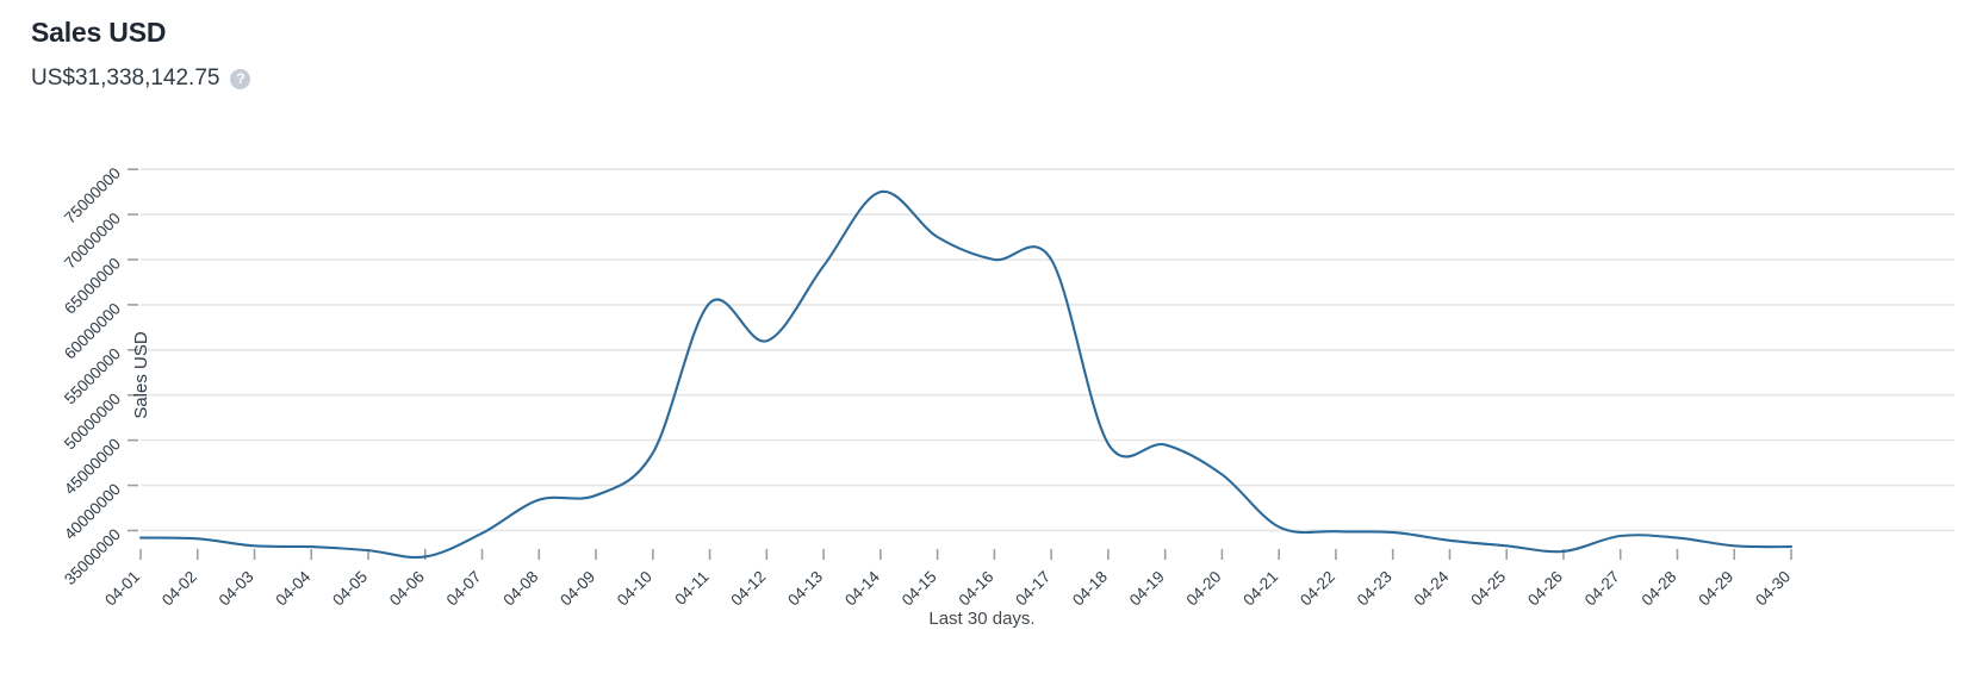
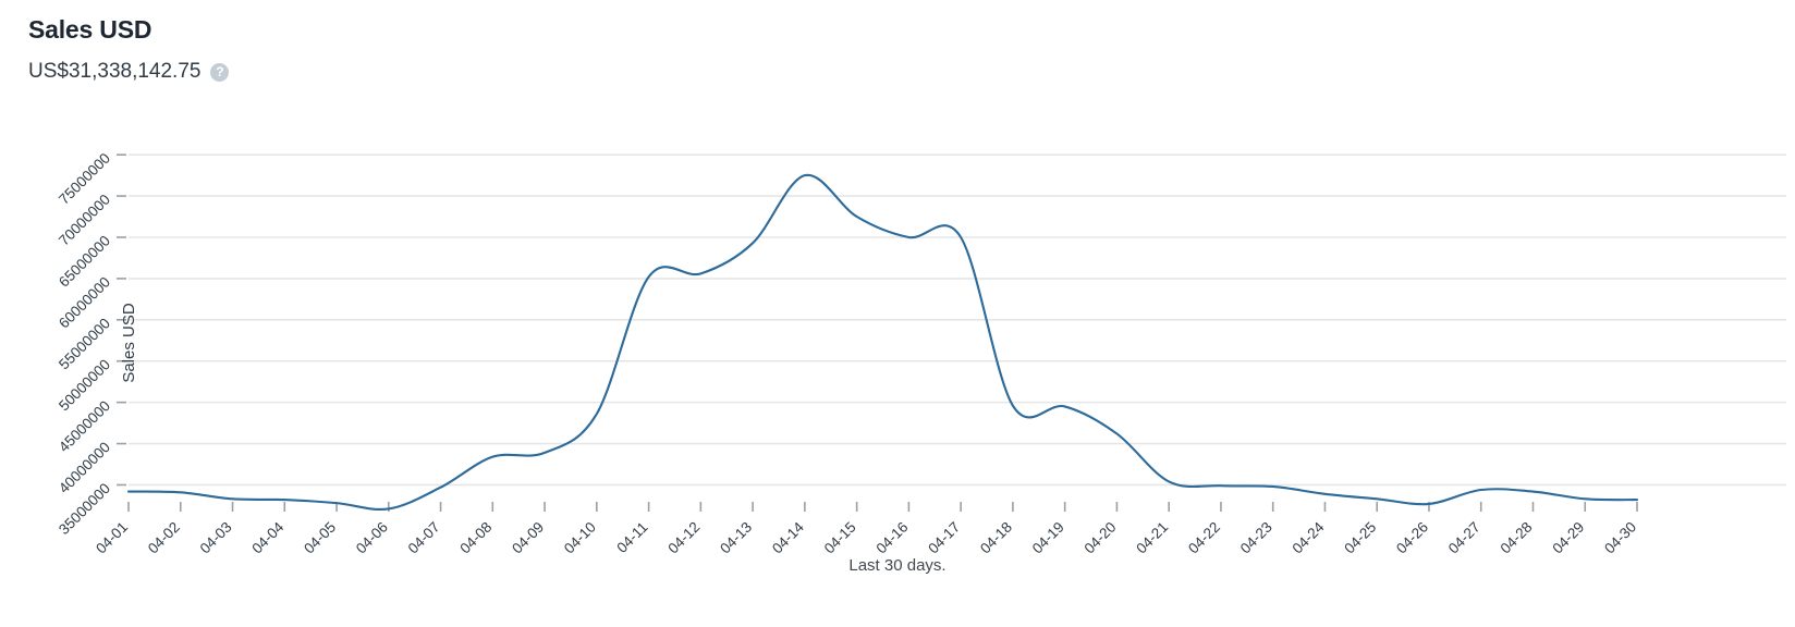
04-12: 56000000 -> 61000000
